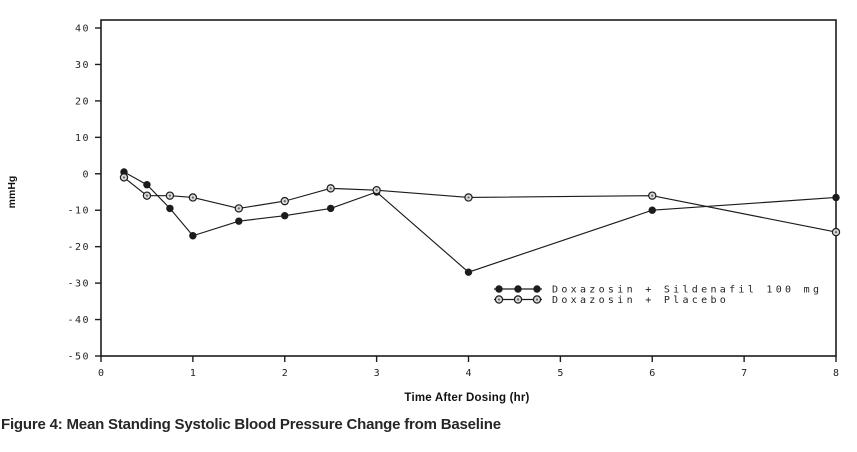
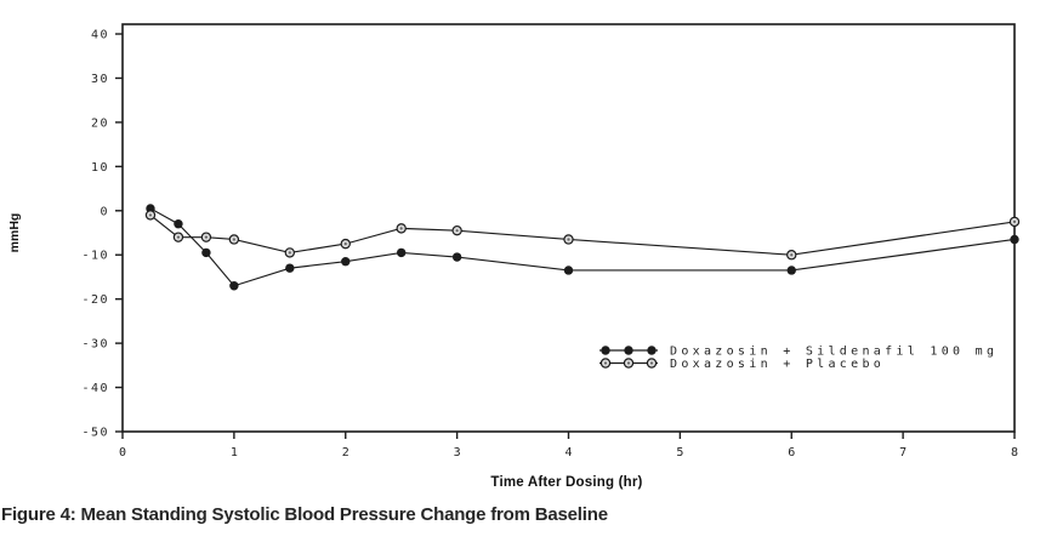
Doxazosin + Sildenafil 100 mg/3: -5 -> -10
Doxazosin + Sildenafil 100 mg/4: -27 -> -14
Doxazosin + Sildenafil 100 mg/6: -10 -> -14
Doxazosin + Placebo/6: -6 -> -10
Doxazosin + Placebo/8: -16 -> -2
